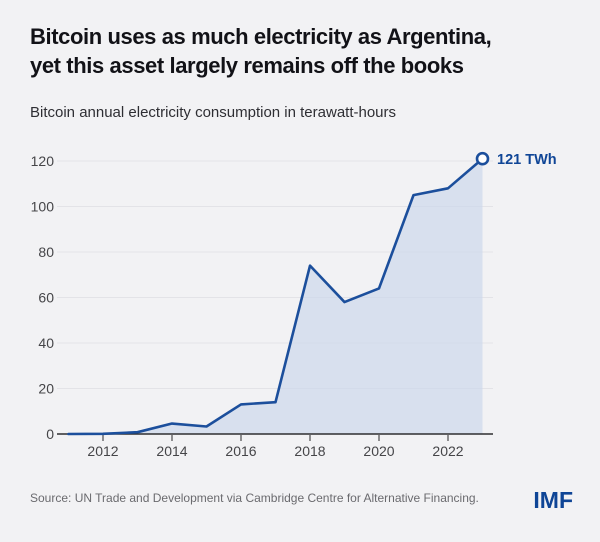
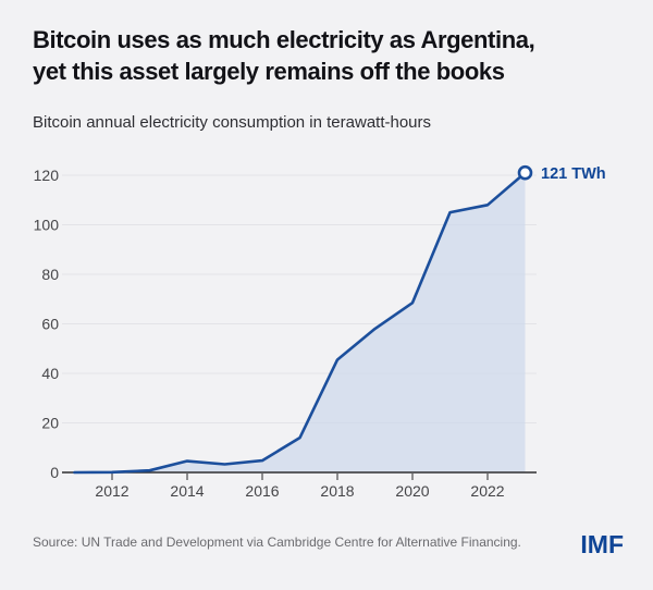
2016: 13 -> 5
2018: 74 -> 46
2020: 64 -> 68
